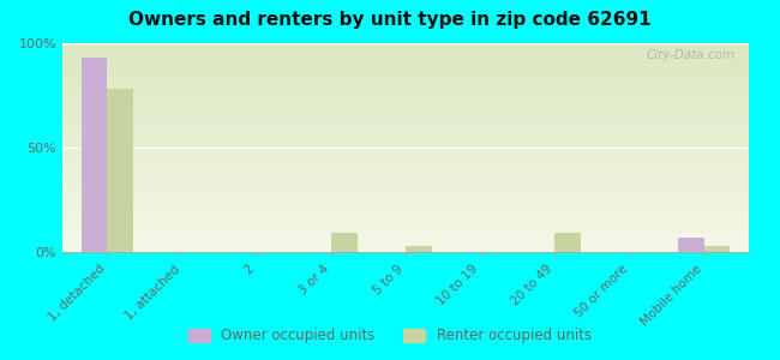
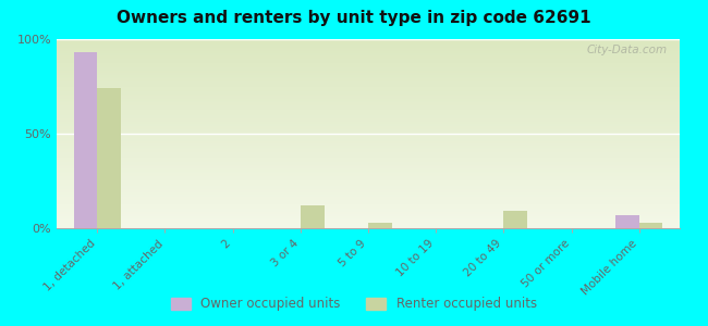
Renter occupied units/1, detached: 78% -> 74%
Renter occupied units/3 or 4: 9% -> 12%
